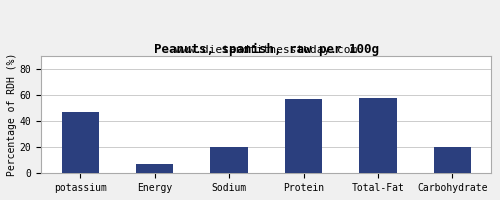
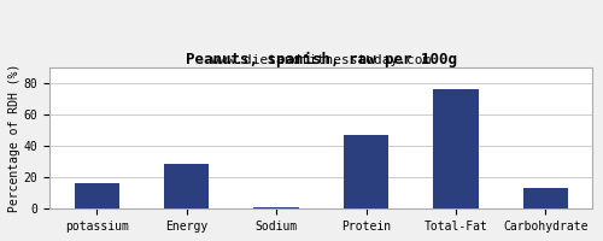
potassium: 47 -> 16
Energy: 7 -> 29
Sodium: 20 -> 1
Protein: 57 -> 47
Total-Fat: 58 -> 76
Carbohydrate: 20 -> 13
